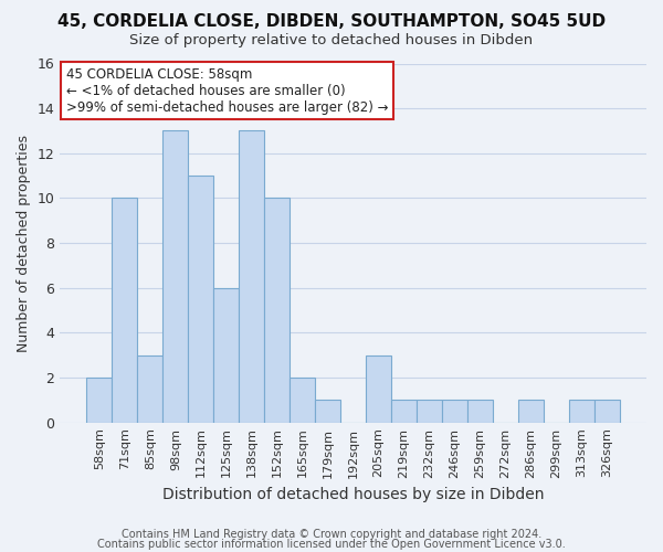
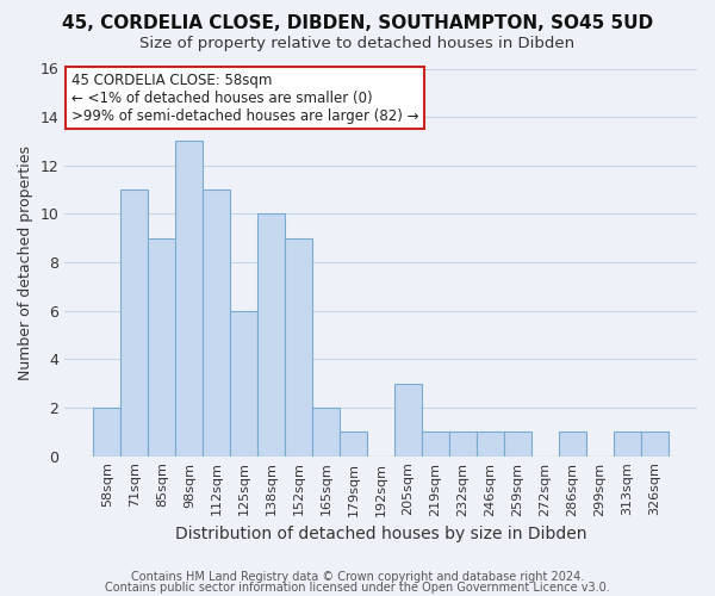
71sqm: 10 -> 11
85sqm: 3 -> 9
138sqm: 13 -> 10
152sqm: 10 -> 9
